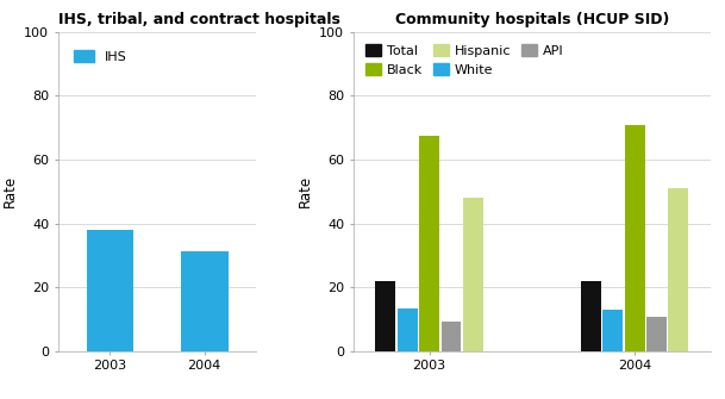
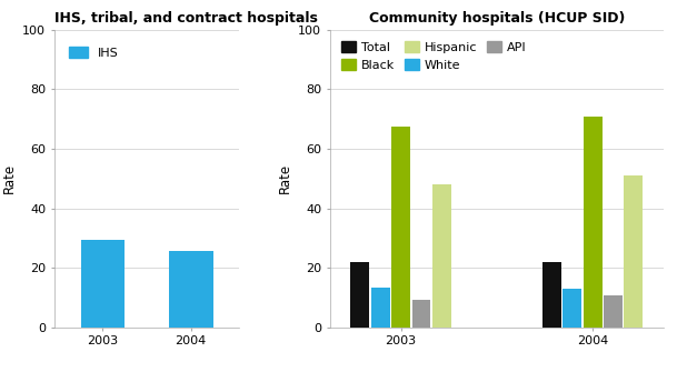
IHS, tribal, and contract hospitals/2003: 37.8 -> 29.5
IHS, tribal, and contract hospitals/2004: 31.4 -> 25.5
